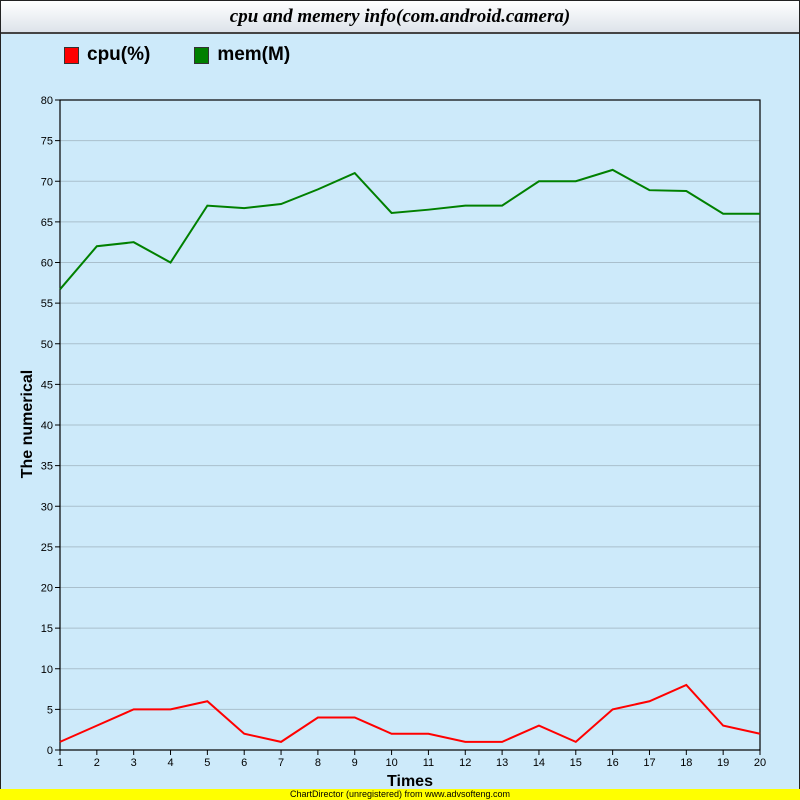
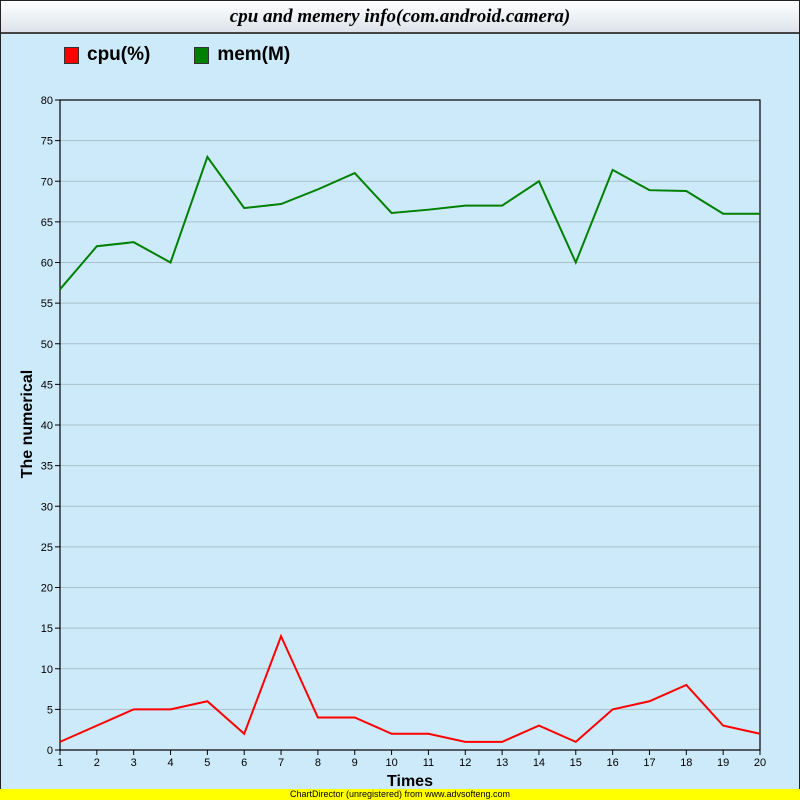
mem(M)/5: 67 -> 73
cpu(%)/7: 1 -> 14
mem(M)/15: 70 -> 60
